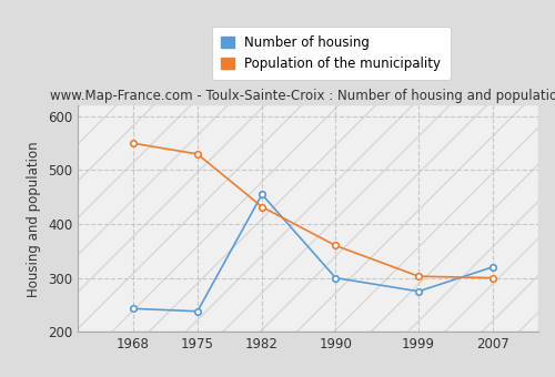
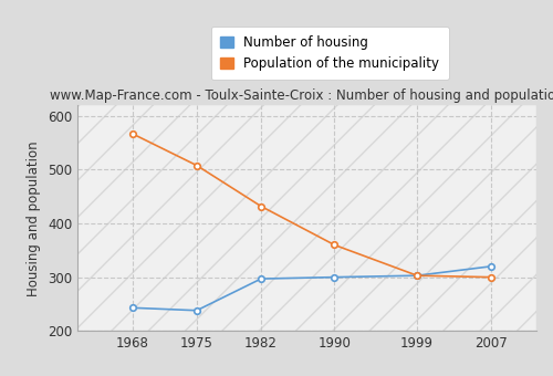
Population of the municipality/1968: 550 -> 567
Population of the municipality/1975: 530 -> 508
Number of housing/1982: 455 -> 297
Number of housing/1999: 275 -> 303
